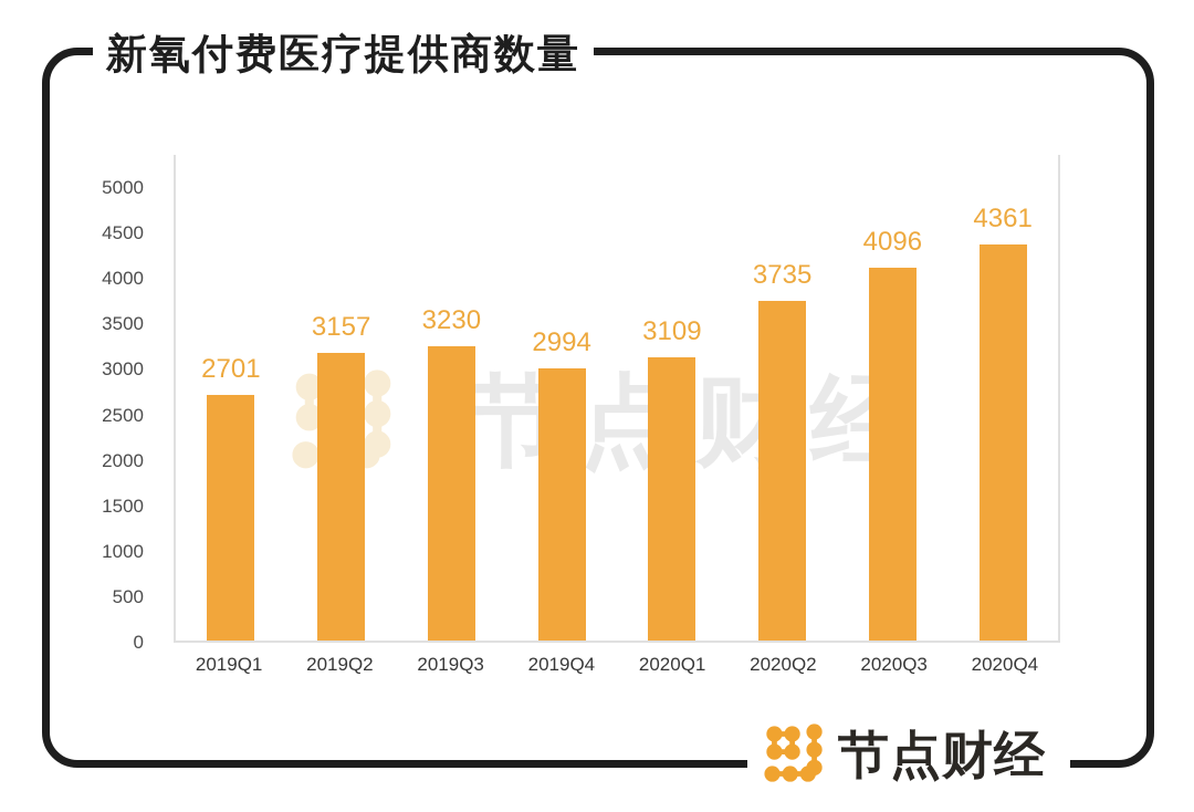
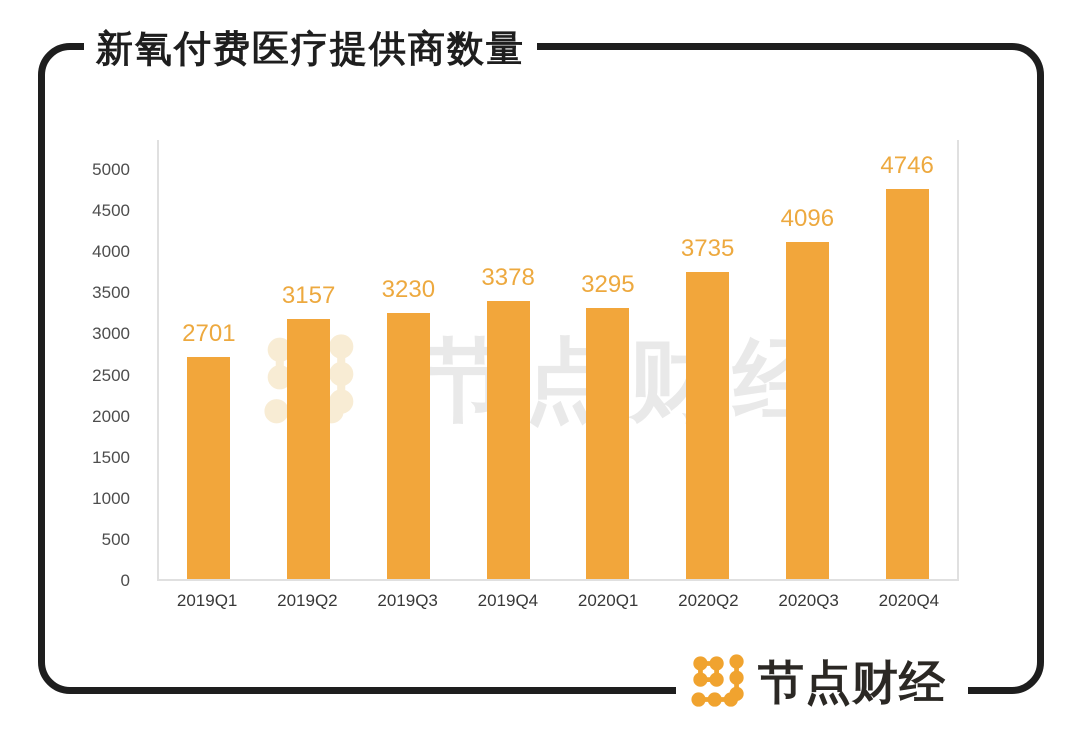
2019Q4: 2994 -> 3378
2020Q1: 3109 -> 3295
2020Q4: 4361 -> 4746
